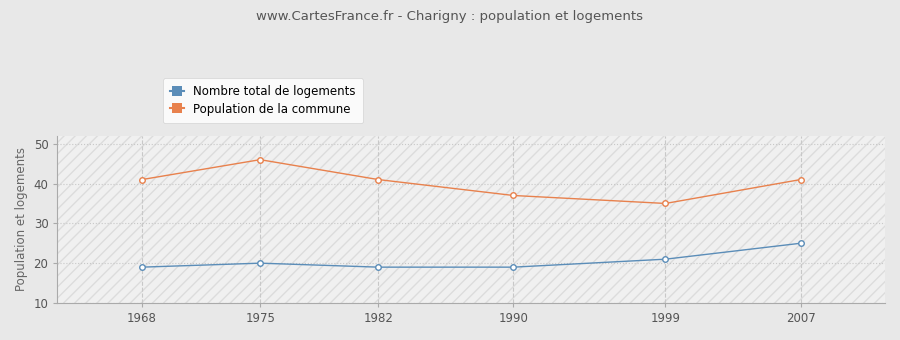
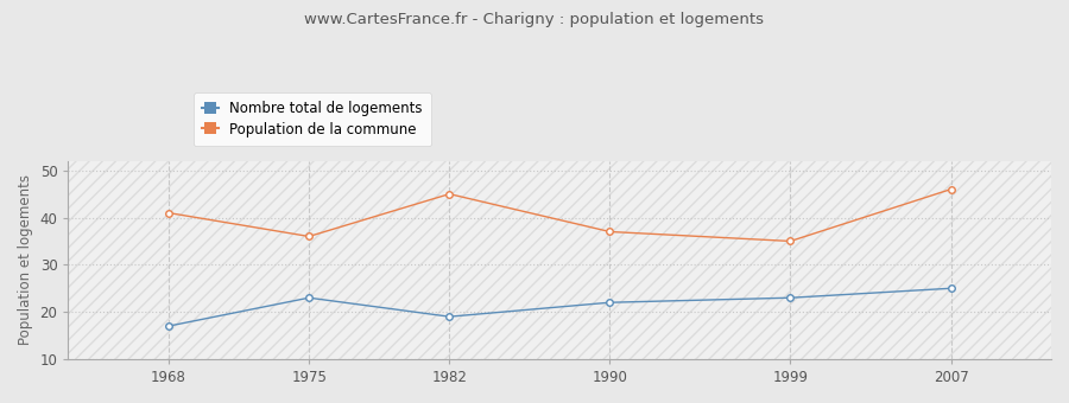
Nombre total de logements/1968: 19 -> 17
Nombre total de logements/1975: 20 -> 23
Population de la commune/1975: 46 -> 36
Population de la commune/1982: 41 -> 45
Nombre total de logements/1990: 19 -> 22
Nombre total de logements/1999: 21 -> 23
Population de la commune/2007: 41 -> 46
